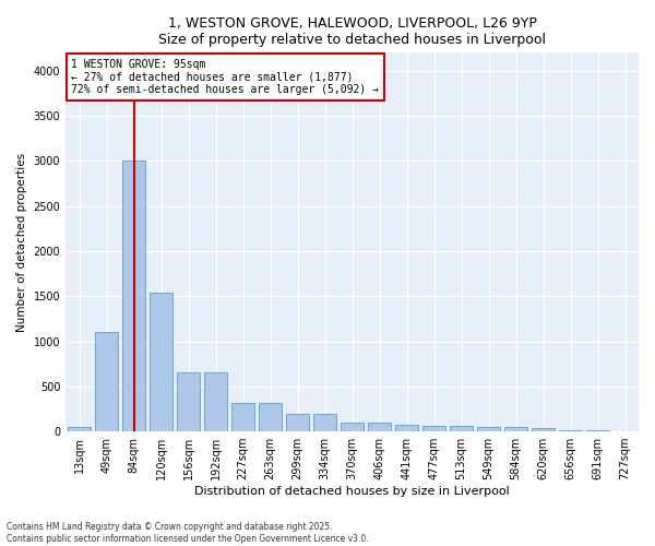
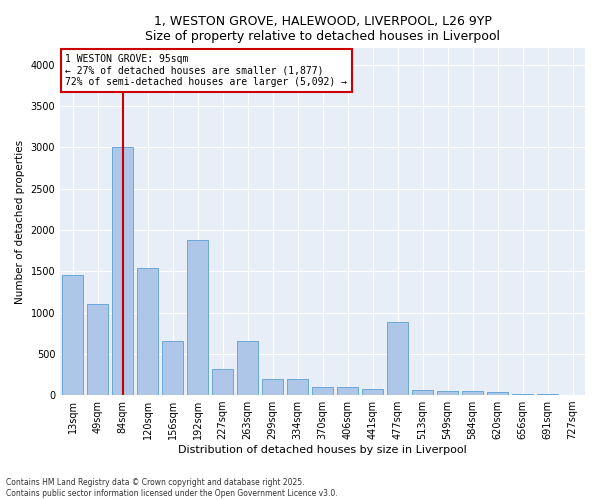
13sqm: 50 -> 1460
192sqm: 650 -> 1880
263sqm: 320 -> 660
477sqm: 60 -> 880
